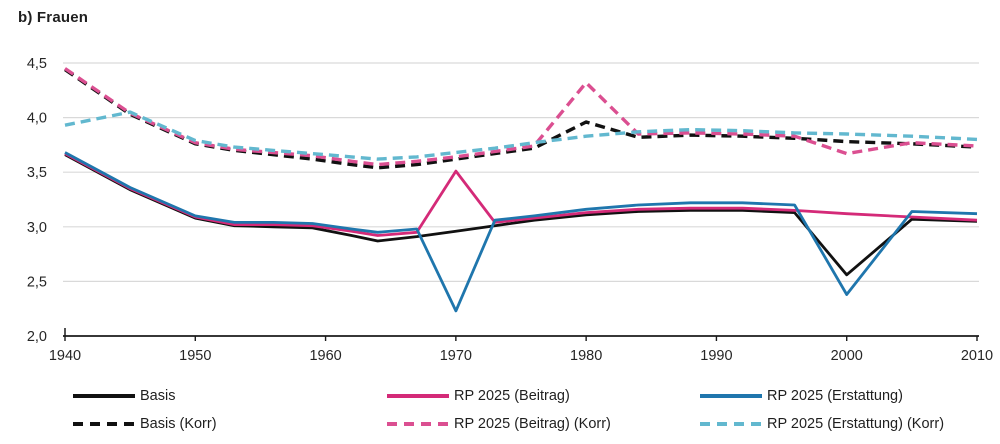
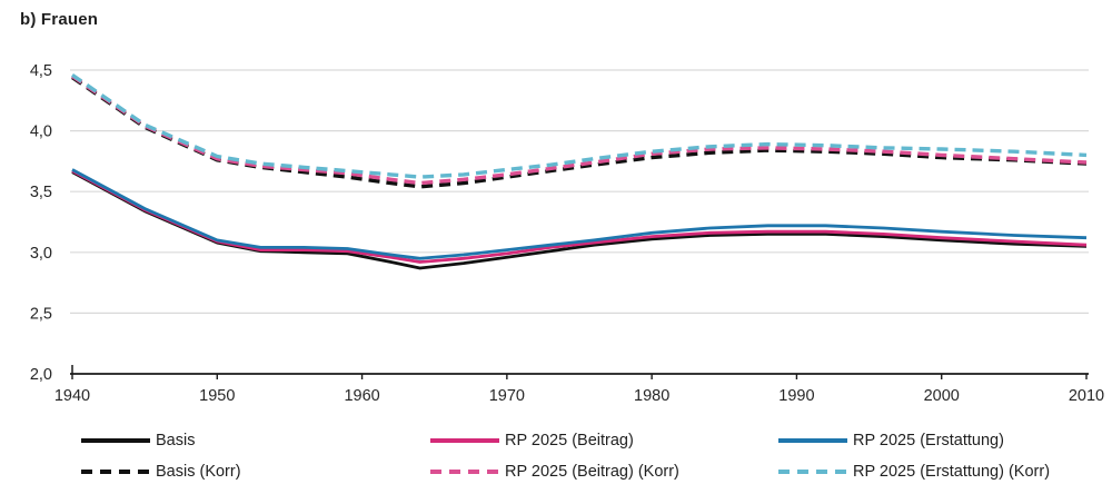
RP 2025 (Erstattung) (Korr)/1940: 3,93 -> 4,46
RP 2025 (Beitrag)/1970: 3,51 -> 2,99
RP 2025 (Erstattung)/1970: 2,23 -> 3,02
Basis (Korr)/1980: 3,96 -> 3,78
RP 2025 (Beitrag) (Korr)/1980: 4,32 -> 3,81
Basis/2000: 2,56 -> 3,10
RP 2025 (Erstattung)/2000: 2,38 -> 3,17
RP 2025 (Beitrag) (Korr)/2000: 3,67 -> 3,80
